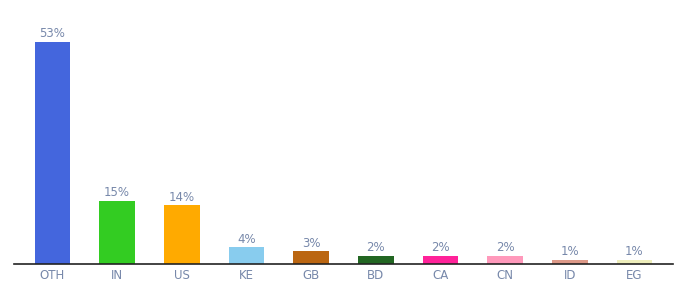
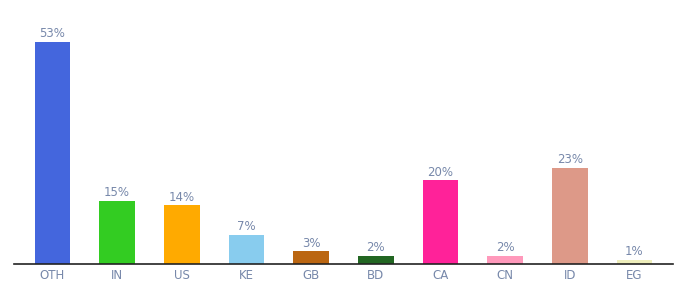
KE: 4% -> 7%
CA: 2% -> 20%
ID: 1% -> 23%
